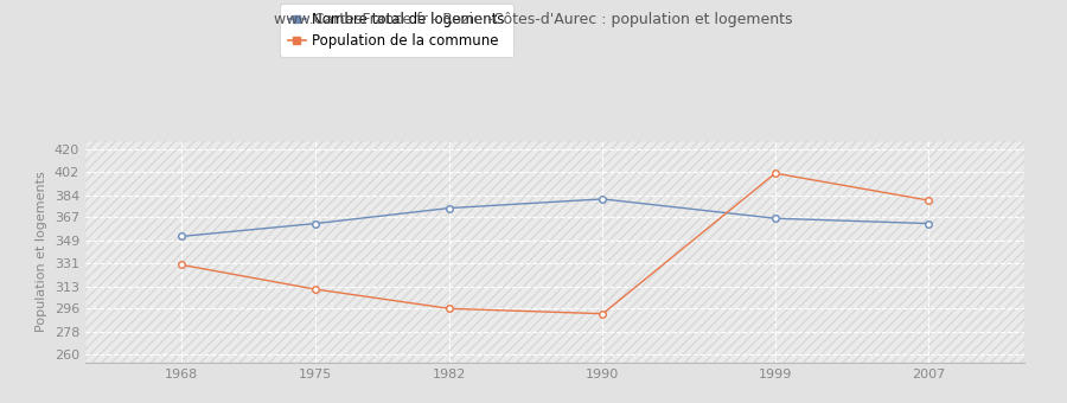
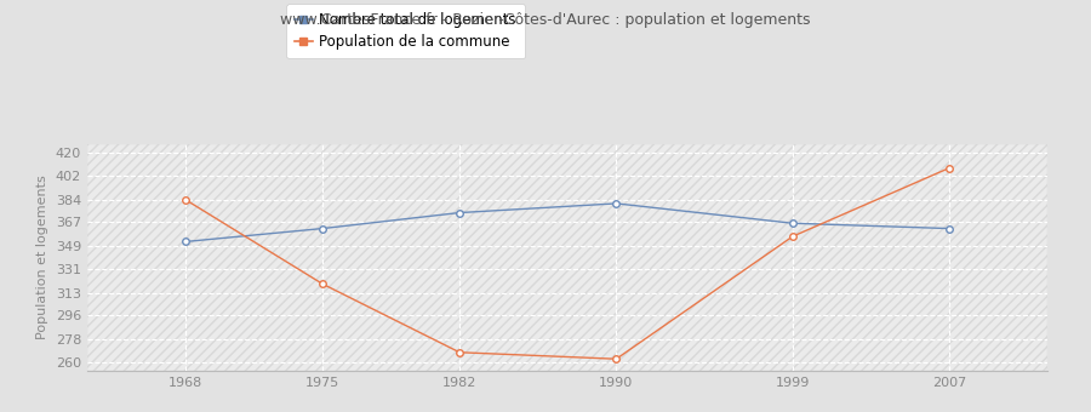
Population de la commune/1968: 330 -> 384
Population de la commune/1975: 311 -> 320
Population de la commune/1982: 296 -> 268
Population de la commune/1990: 292 -> 263
Population de la commune/1999: 401 -> 356
Population de la commune/2007: 380 -> 408
